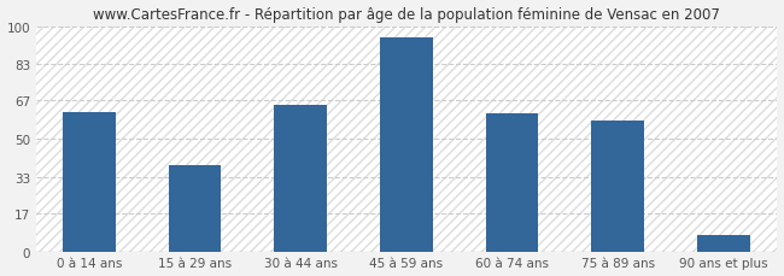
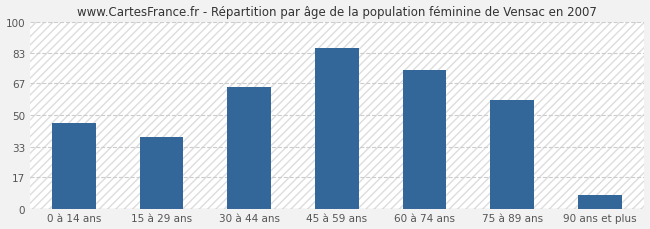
0 à 14 ans: 62 -> 46
45 à 59 ans: 95 -> 86
60 à 74 ans: 61 -> 74
